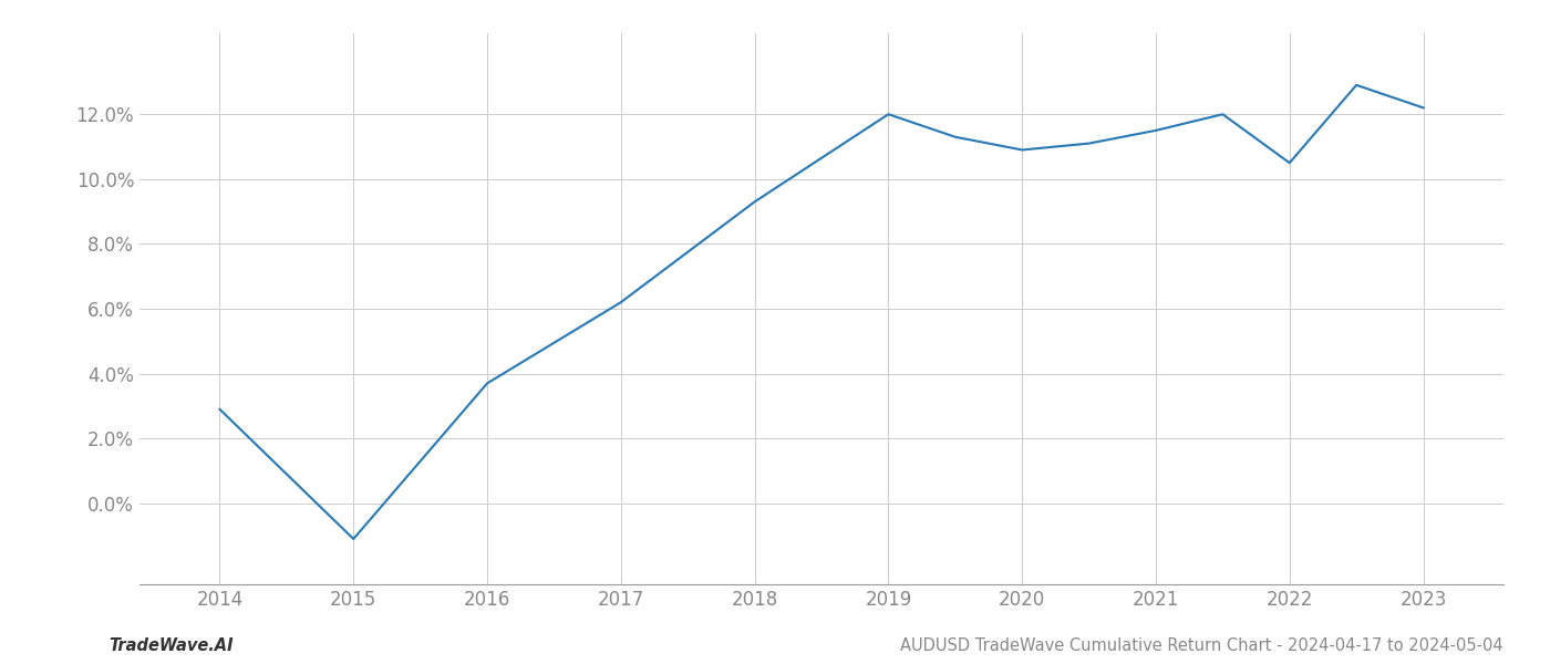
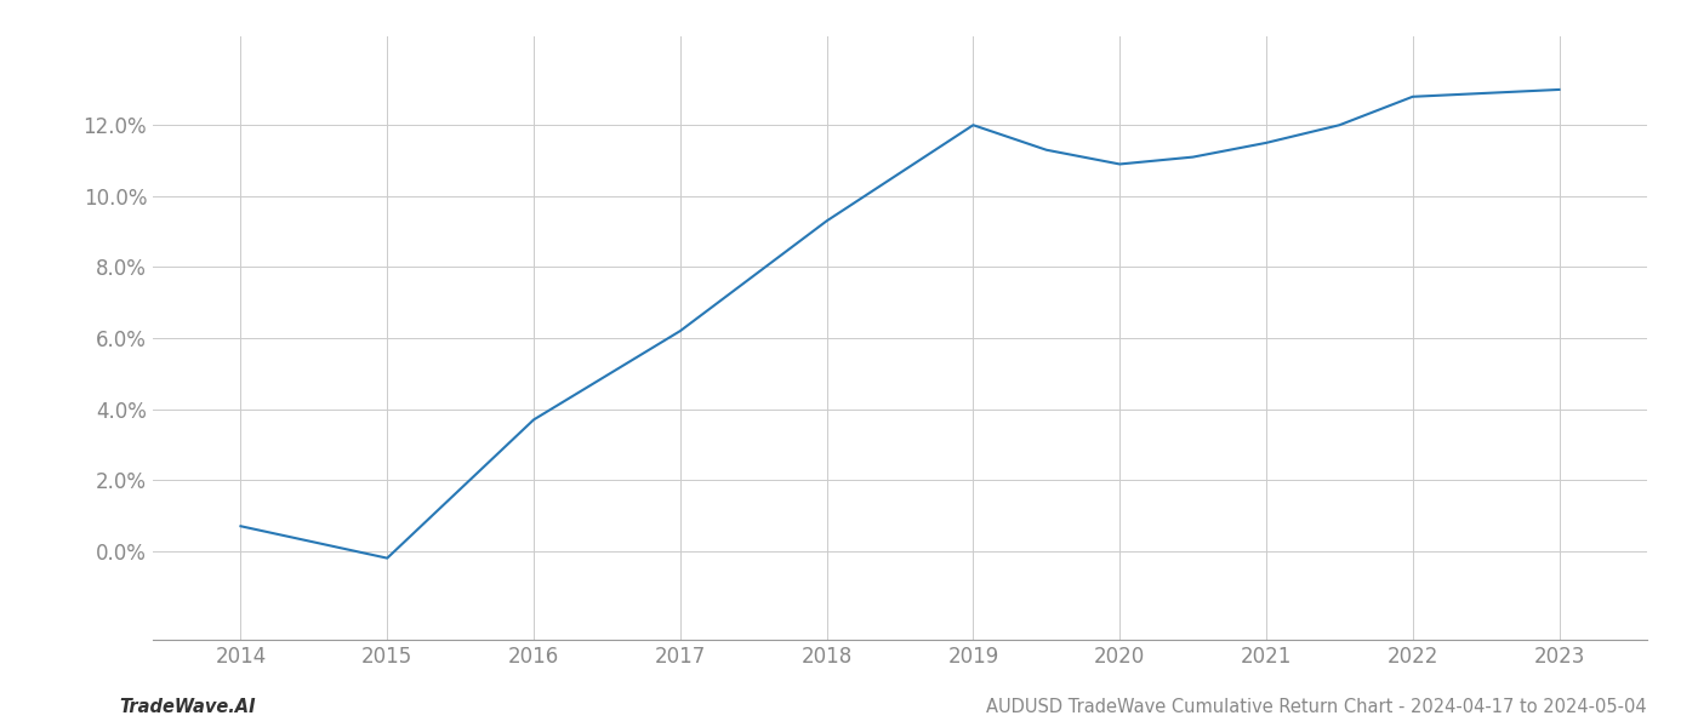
2014: 2.9% -> 0.7%
2015: -1.1% -> -0.2%
2022: 10.5% -> 12.8%
2023: 12.2% -> 13.0%
